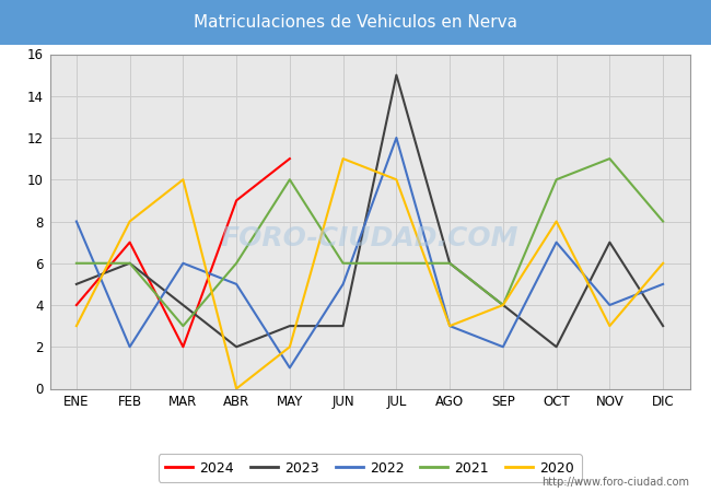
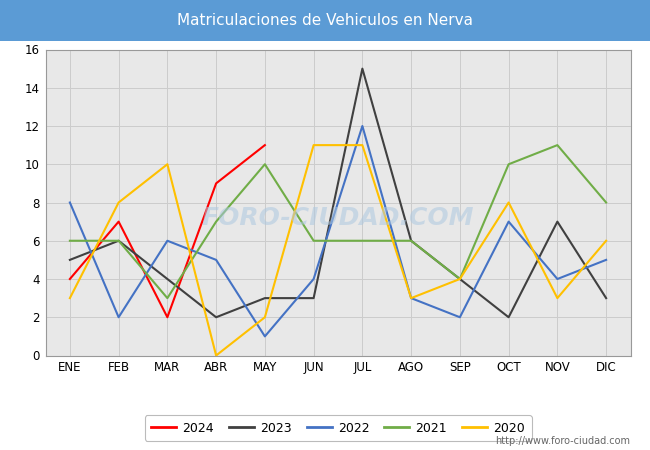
2021/ABR: 6 -> 7
2022/JUN: 5 -> 4
2020/JUL: 10 -> 11
